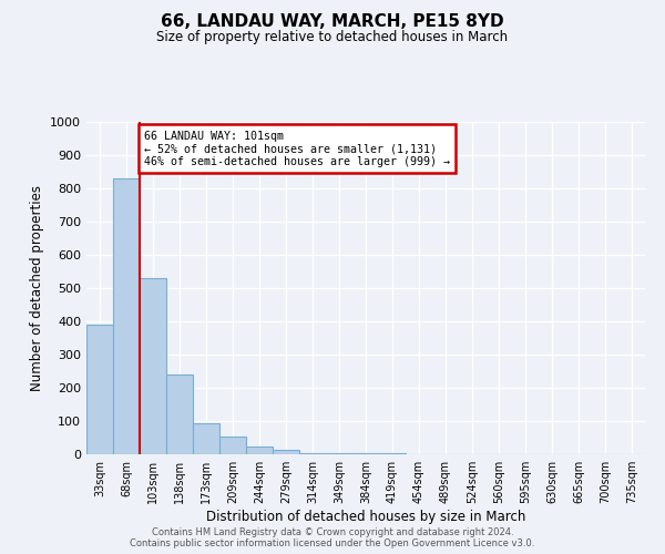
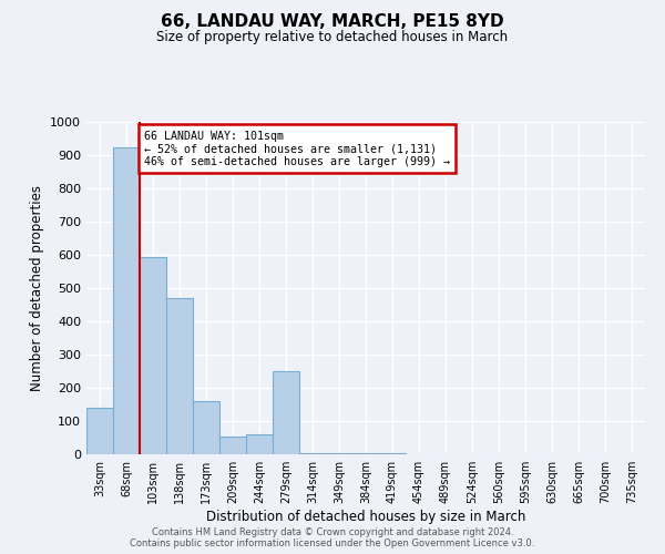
33sqm: 390 -> 140
68sqm: 830 -> 925
103sqm: 530 -> 595
138sqm: 240 -> 470
173sqm: 95 -> 160
244sqm: 22 -> 60
279sqm: 14 -> 250
